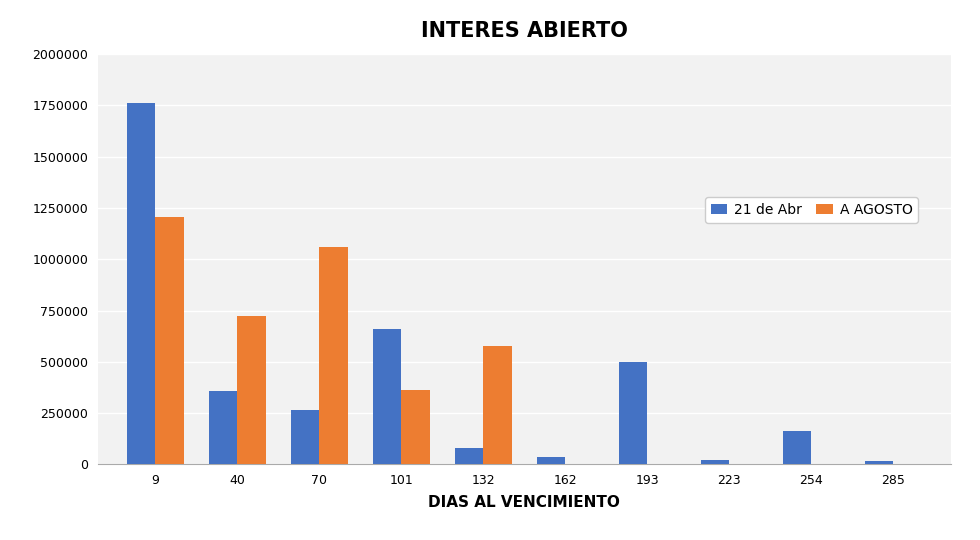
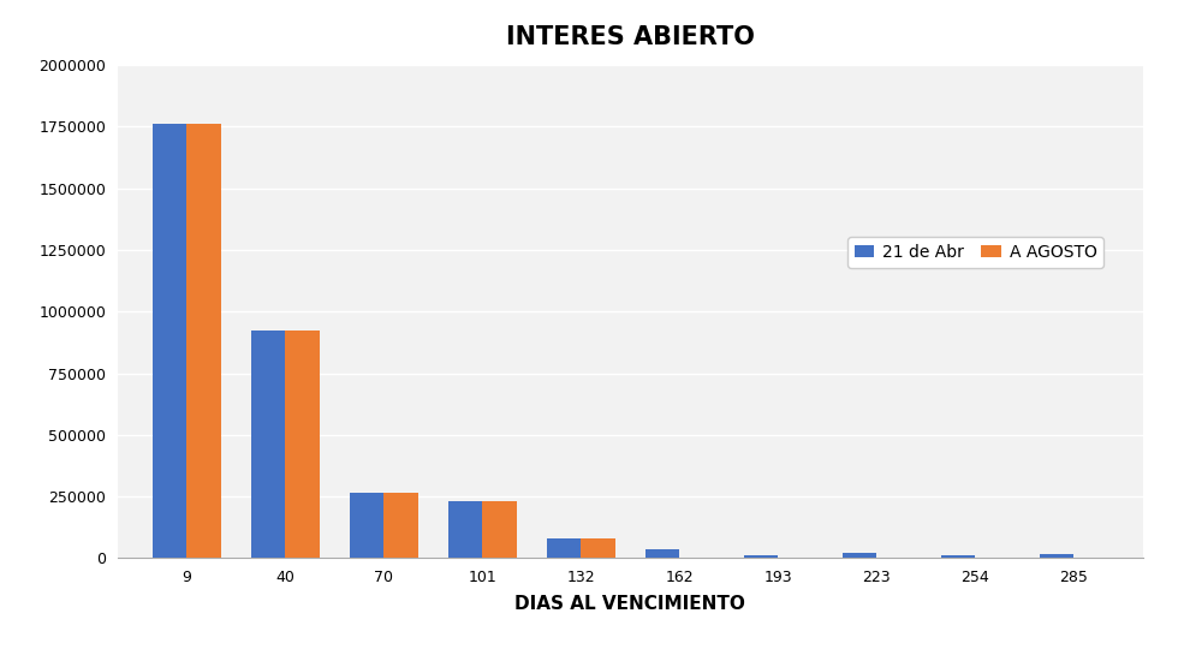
A AGOSTO/9: 1205000 -> 1760000
21 de Abr/40: 360000 -> 925000
A AGOSTO/40: 725000 -> 925000
A AGOSTO/70: 1060000 -> 265000
21 de Abr/101: 660000 -> 230000
A AGOSTO/101: 365000 -> 230000
A AGOSTO/132: 575000 -> 82000
21 de Abr/193: 500000 -> 10000
21 de Abr/254: 165000 -> 10000
